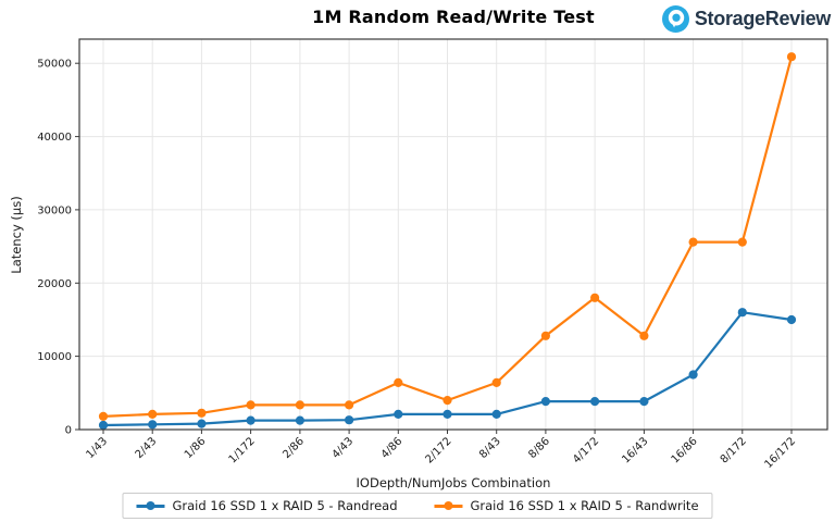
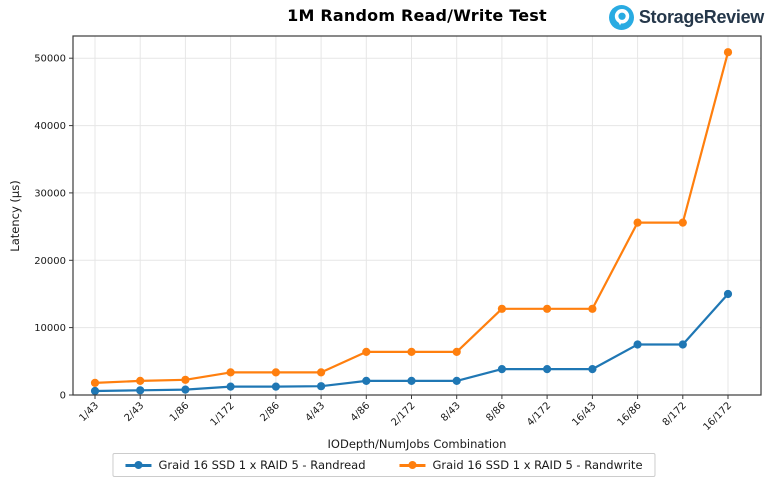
Graid 16 SSD 1 x RAID 5 - Randwrite/2/172: 4000 -> 6000
Graid 16 SSD 1 x RAID 5 - Randwrite/4/172: 18000 -> 13000
Graid 16 SSD 1 x RAID 5 - Randread/8/172: 16000 -> 8000
